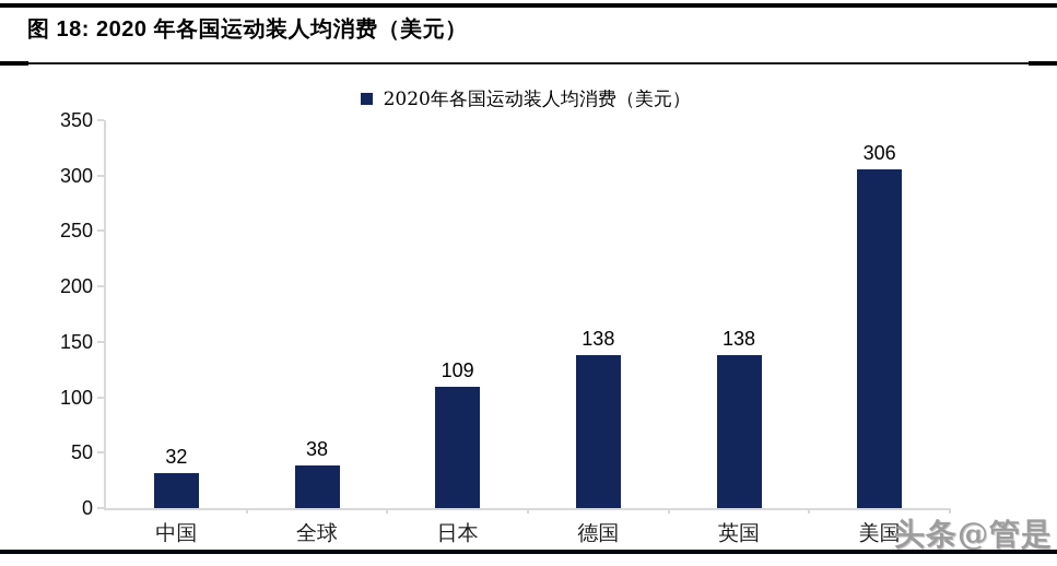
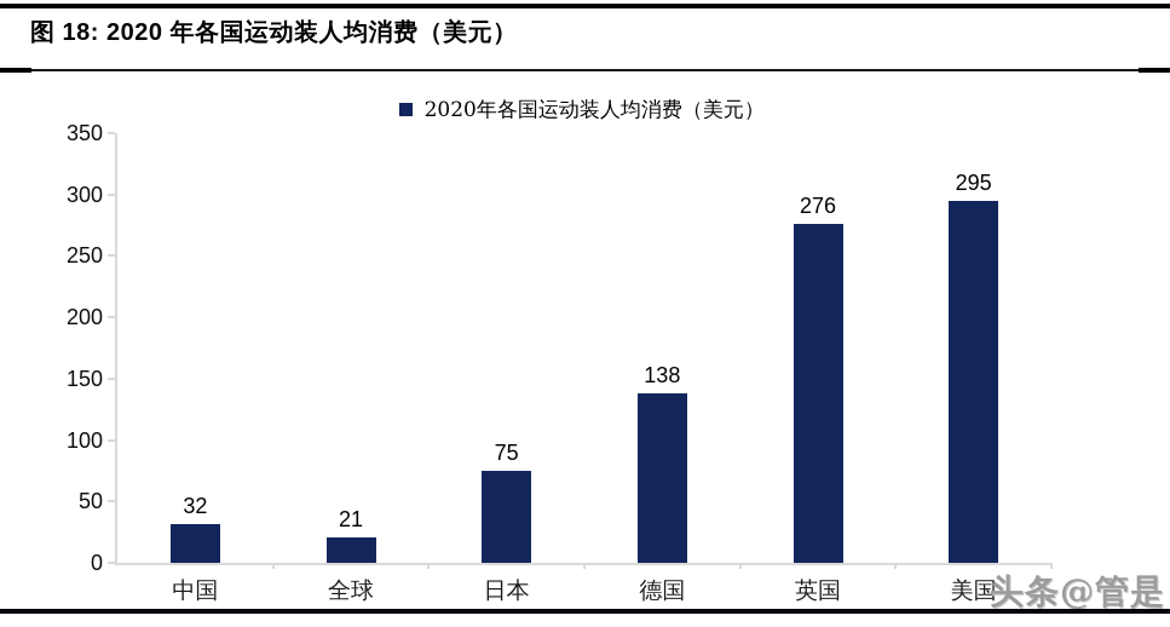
全球: 38 -> 21
日本: 109 -> 75
英国: 138 -> 276
美国: 306 -> 295
